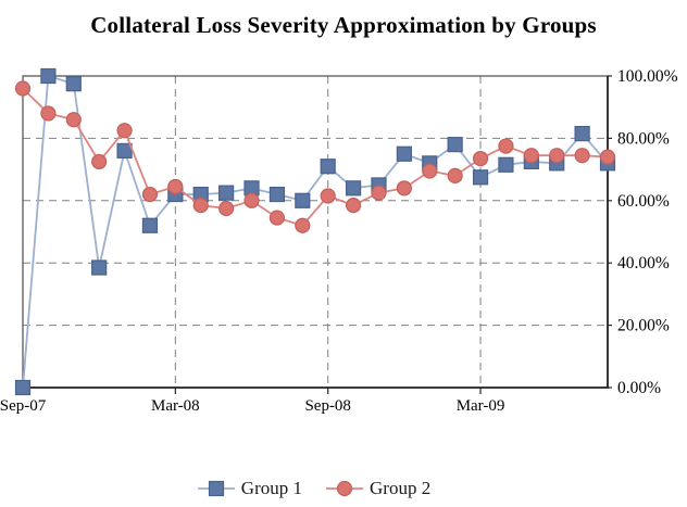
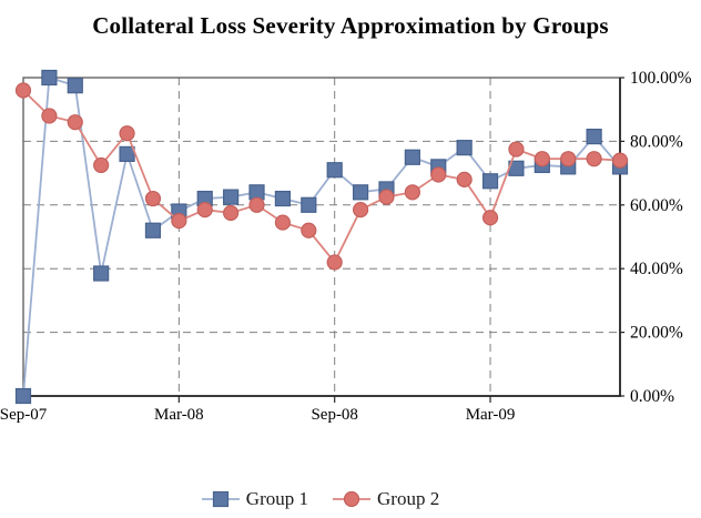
Group 1/Mar-08: 62% -> 58%
Group 2/Mar-08: 64% -> 55%
Group 2/Sep-08: 62% -> 42%
Group 2/Mar-09: 74% -> 56%
